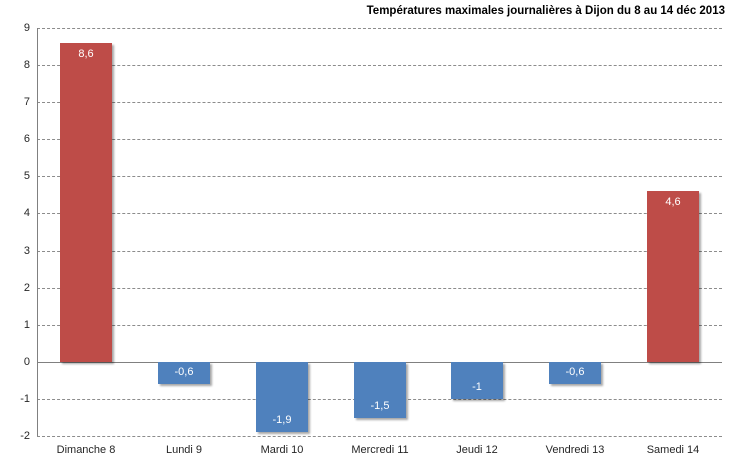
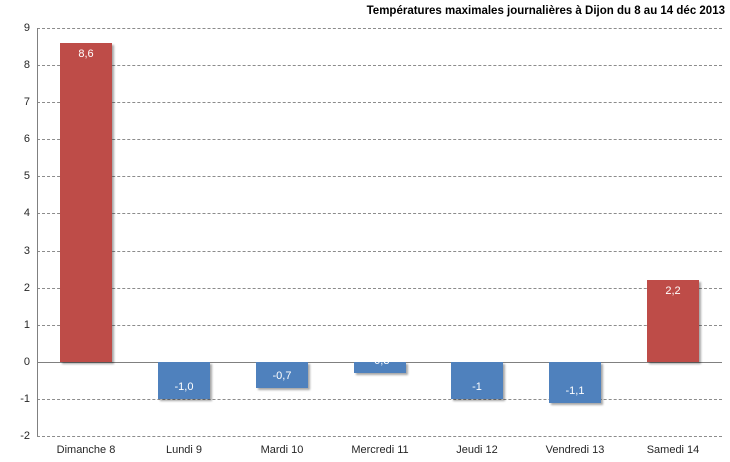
Lundi 9: -0,6 -> -1,0
Mardi 10: -1,9 -> -0,7
Mercredi 11: -1,5 -> -0,3
Vendredi 13: -0,6 -> -1,1
Samedi 14: 4,6 -> 2,2
